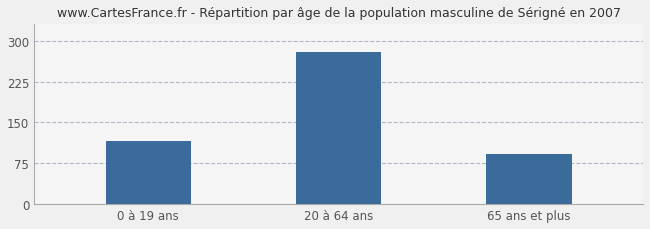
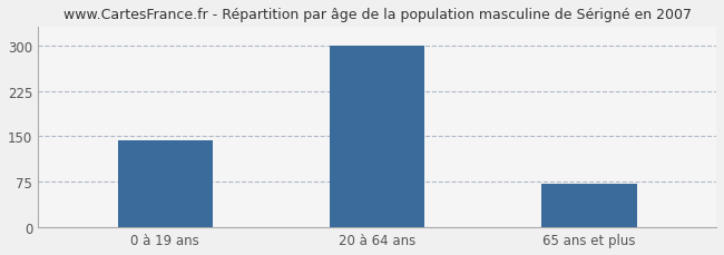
0 à 19 ans: 116 -> 143
20 à 64 ans: 280 -> 300
65 ans et plus: 92 -> 71
